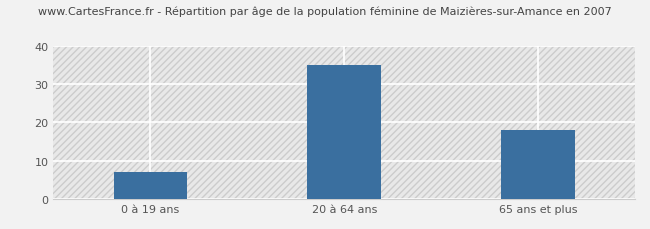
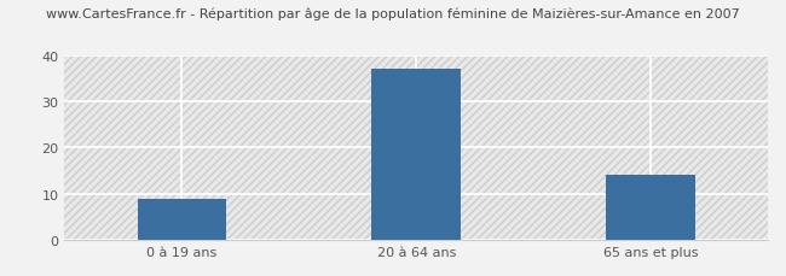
0 à 19 ans: 7 -> 9
20 à 64 ans: 35 -> 37
65 ans et plus: 18 -> 14
